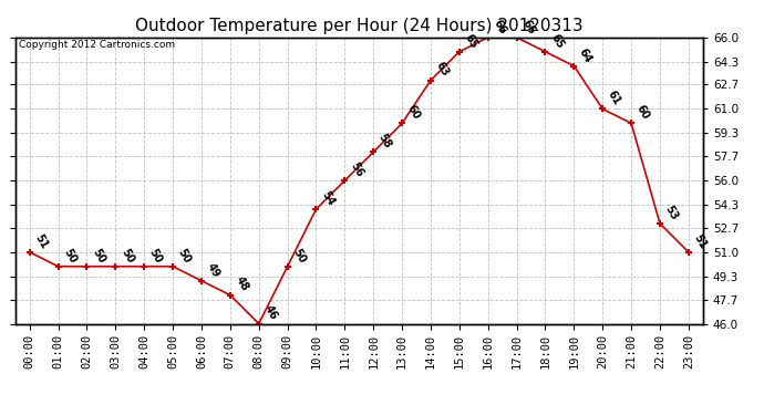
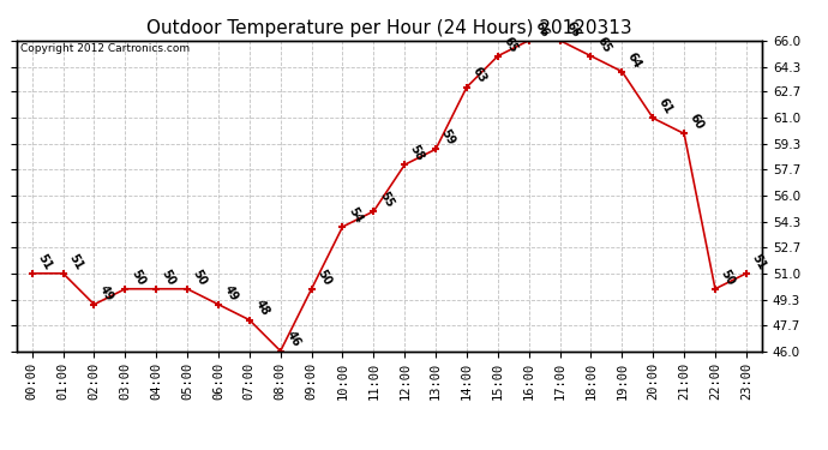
01:00: 50 -> 51
02:00: 50 -> 49
11:00: 56 -> 55
13:00: 60 -> 59
22:00: 53 -> 50
